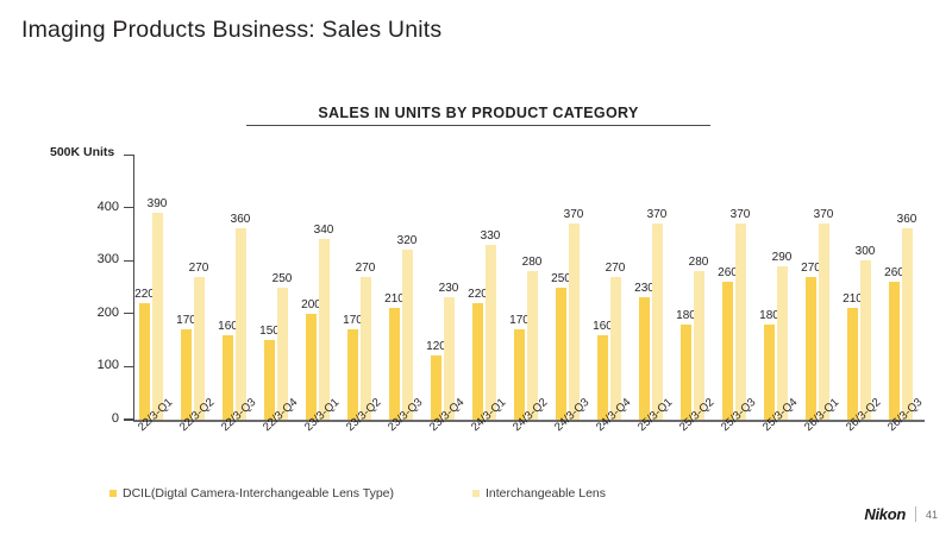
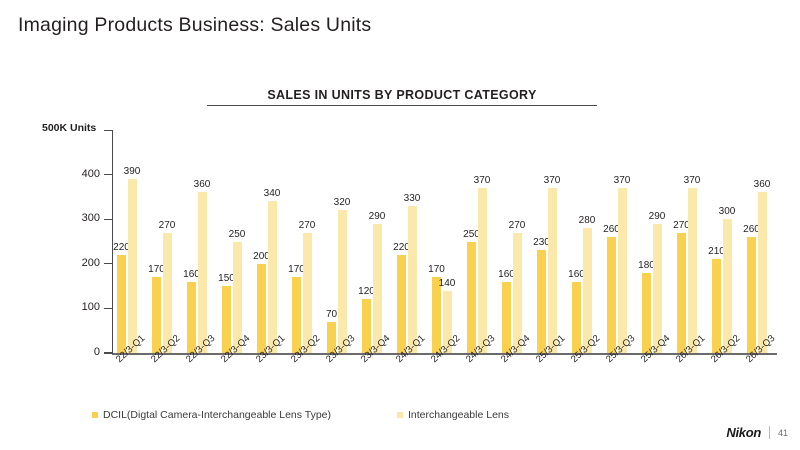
DCIL(Digtal Camera-Interchangeable Lens Type)/23/3-Q3: 210 -> 70
Interchangeable Lens/23/3-Q4: 230 -> 290
Interchangeable Lens/24/3-Q2: 280 -> 140
DCIL(Digtal Camera-Interchangeable Lens Type)/25/3-Q2: 180 -> 160
